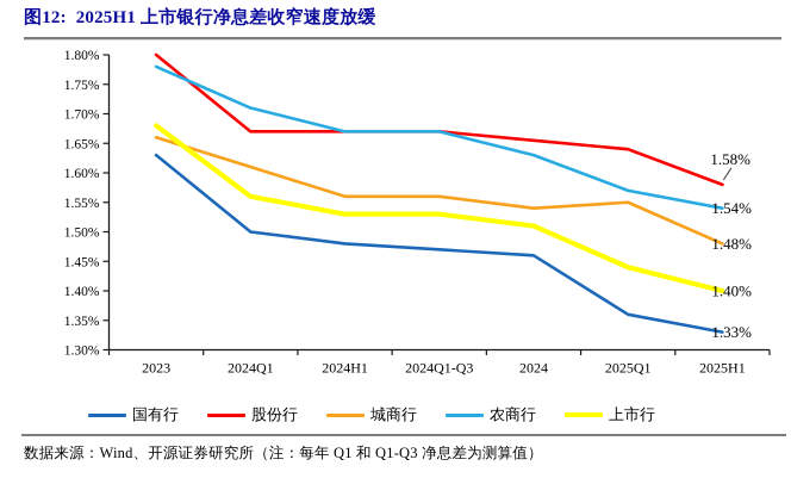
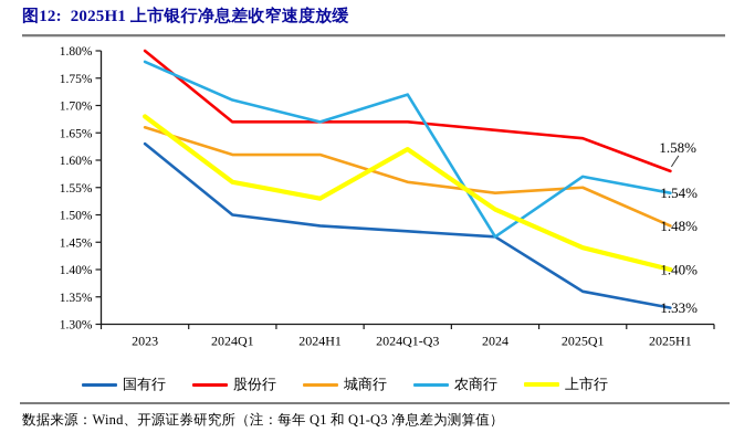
城商行/2024H1: 1.56% -> 1.61%
农商行/2024Q1-Q3: 1.67% -> 1.72%
上市行/2024Q1-Q3: 1.53% -> 1.62%
农商行/2024: 1.63% -> 1.46%
